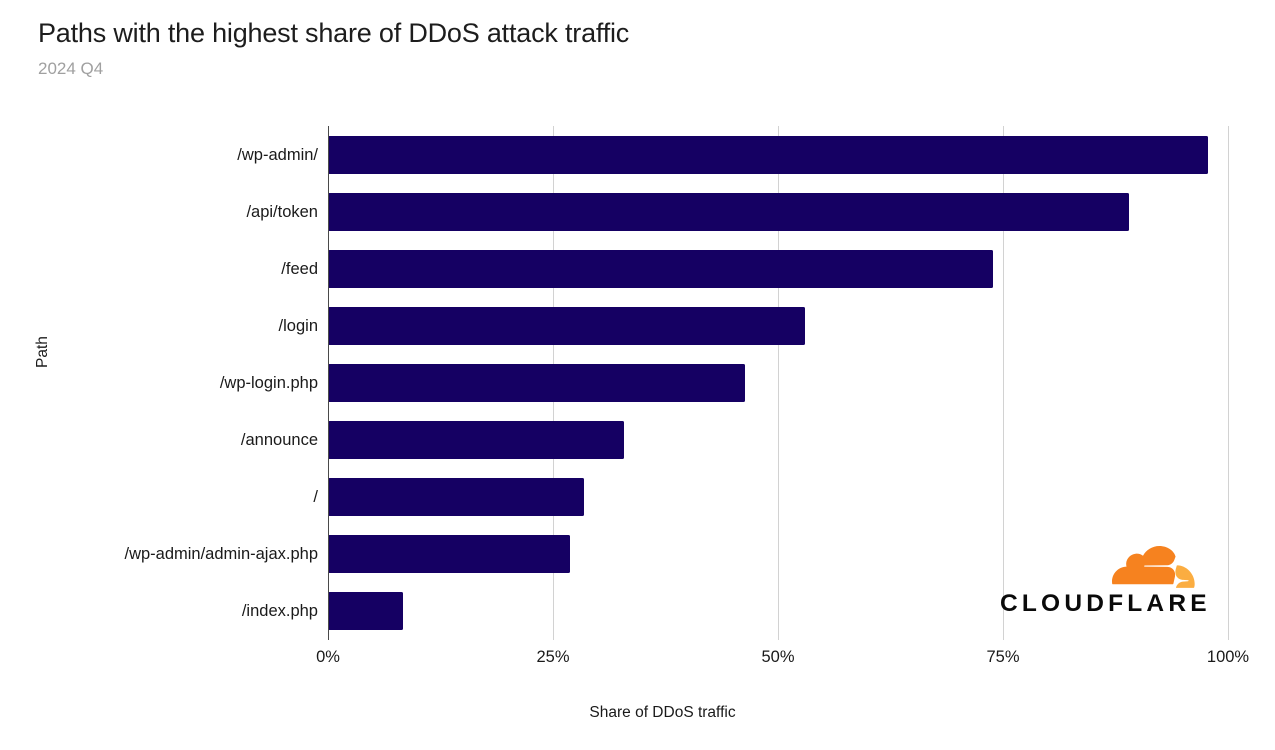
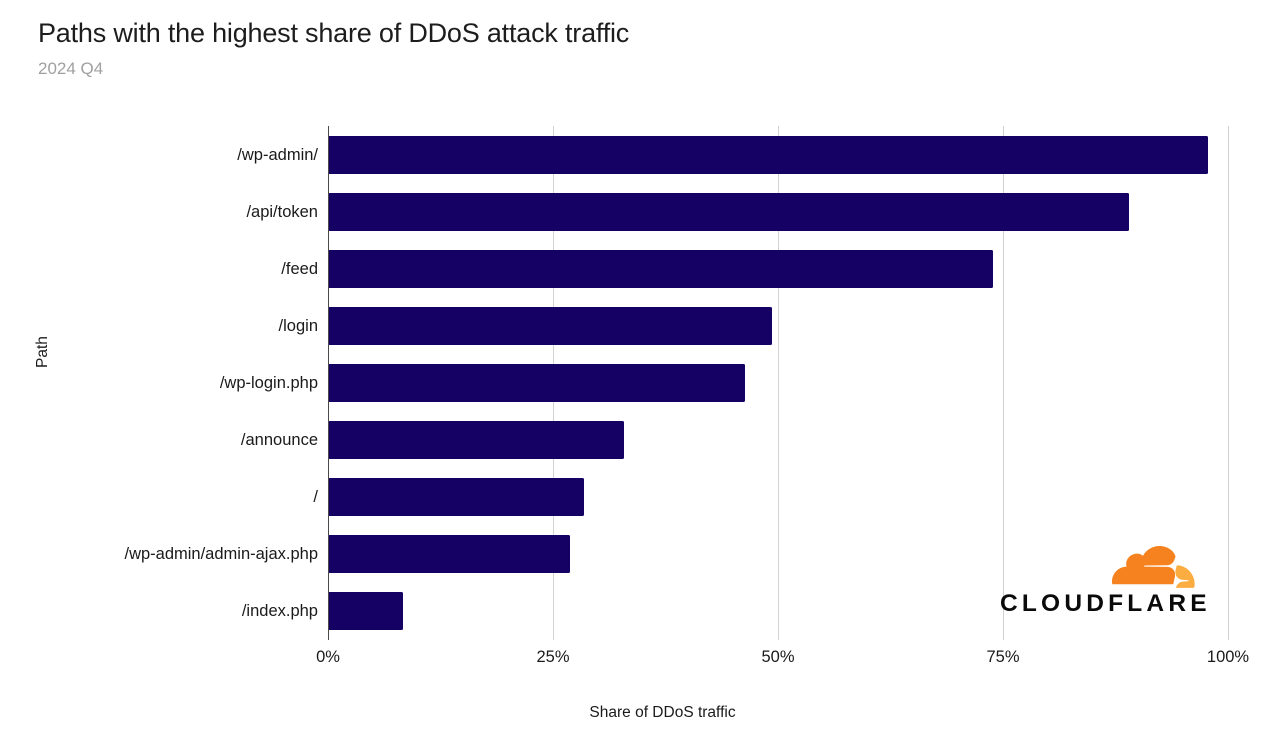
/login: 53% -> 49%
